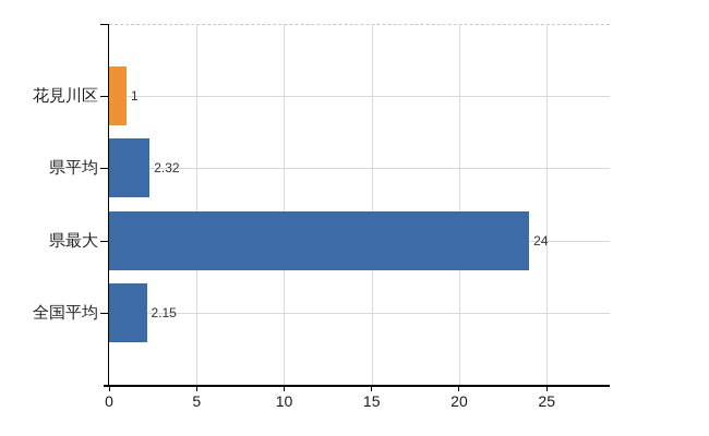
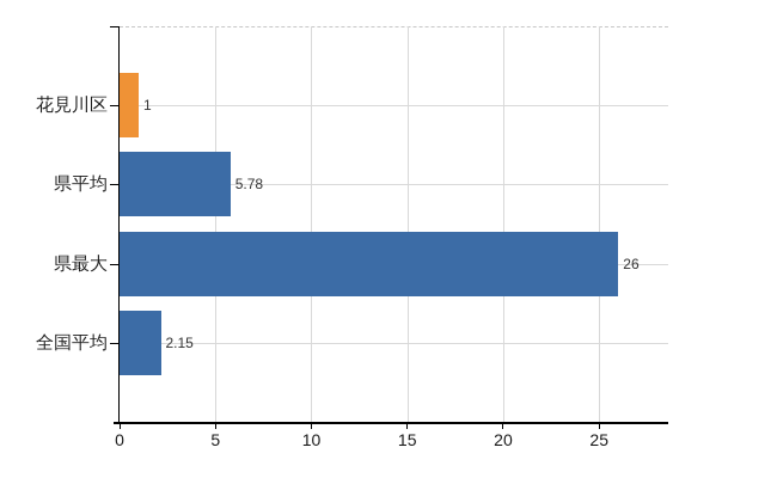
県平均: 2.32 -> 5.78
県最大: 24 -> 26
